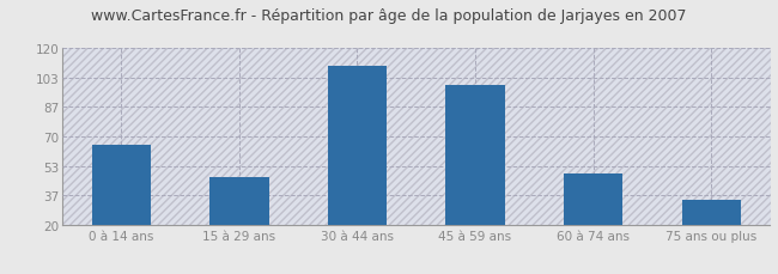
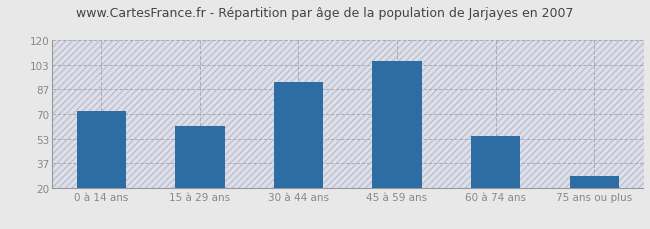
0 à 14 ans: 65 -> 72
15 à 29 ans: 47 -> 62
30 à 44 ans: 110 -> 92
45 à 59 ans: 99 -> 106
60 à 74 ans: 49 -> 55
75 ans ou plus: 34 -> 28
